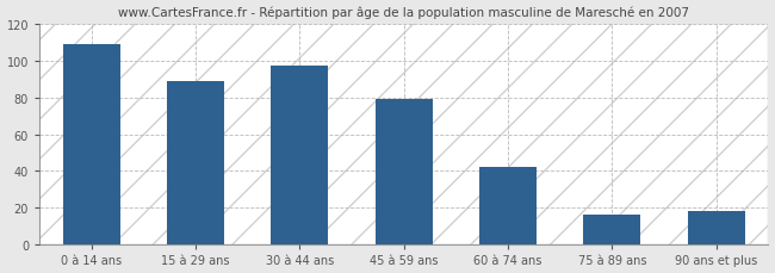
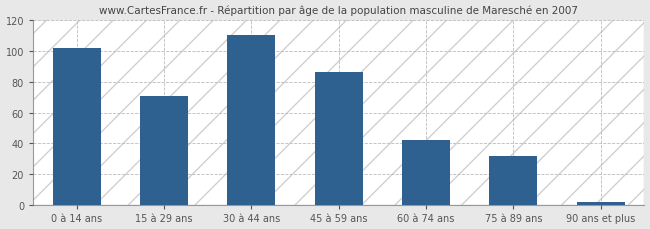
0 à 14 ans: 109 -> 102
15 à 29 ans: 89 -> 71
30 à 44 ans: 97 -> 110
45 à 59 ans: 79 -> 86
75 à 89 ans: 16 -> 32
90 ans et plus: 18 -> 2
